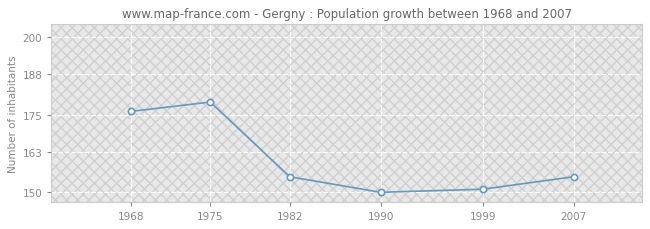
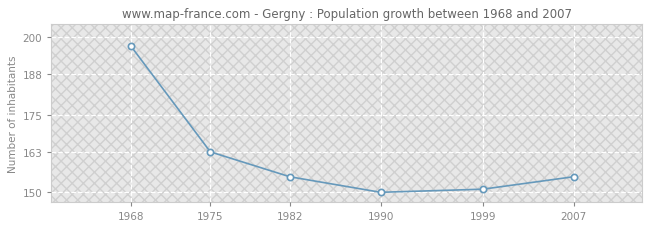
1968: 176 -> 197
1975: 179 -> 163
